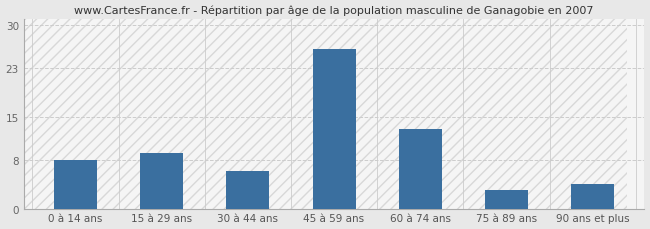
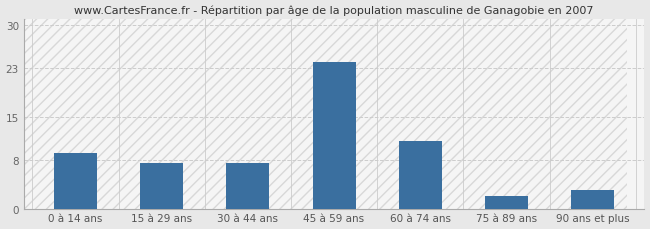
0 à 14 ans: 8.0 -> 9.0
15 à 29 ans: 9.0 -> 7.5
30 à 44 ans: 6.2 -> 7.5
45 à 59 ans: 26.0 -> 24.0
60 à 74 ans: 13.0 -> 11.0
75 à 89 ans: 3.0 -> 2.0
90 ans et plus: 4.0 -> 3.0
